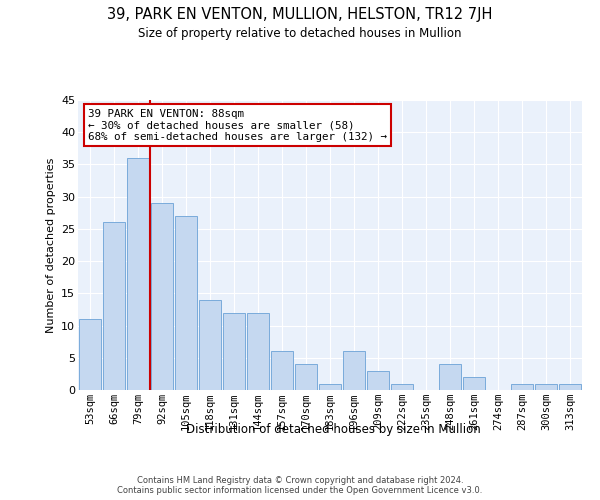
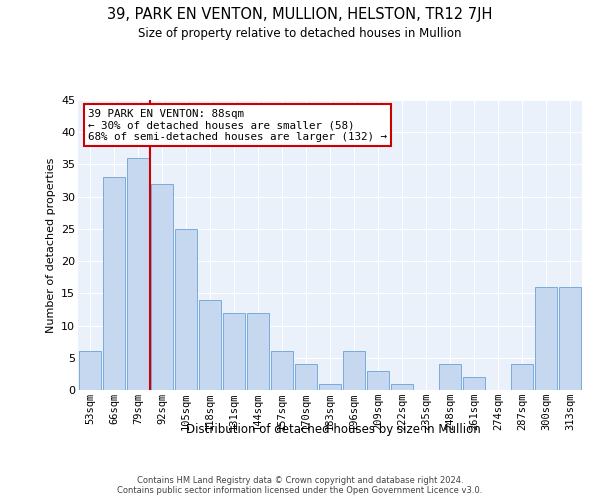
53sqm: 11 -> 6
66sqm: 26 -> 33
92sqm: 29 -> 32
105sqm: 27 -> 25
287sqm: 1 -> 4
300sqm: 1 -> 16
313sqm: 1 -> 16
